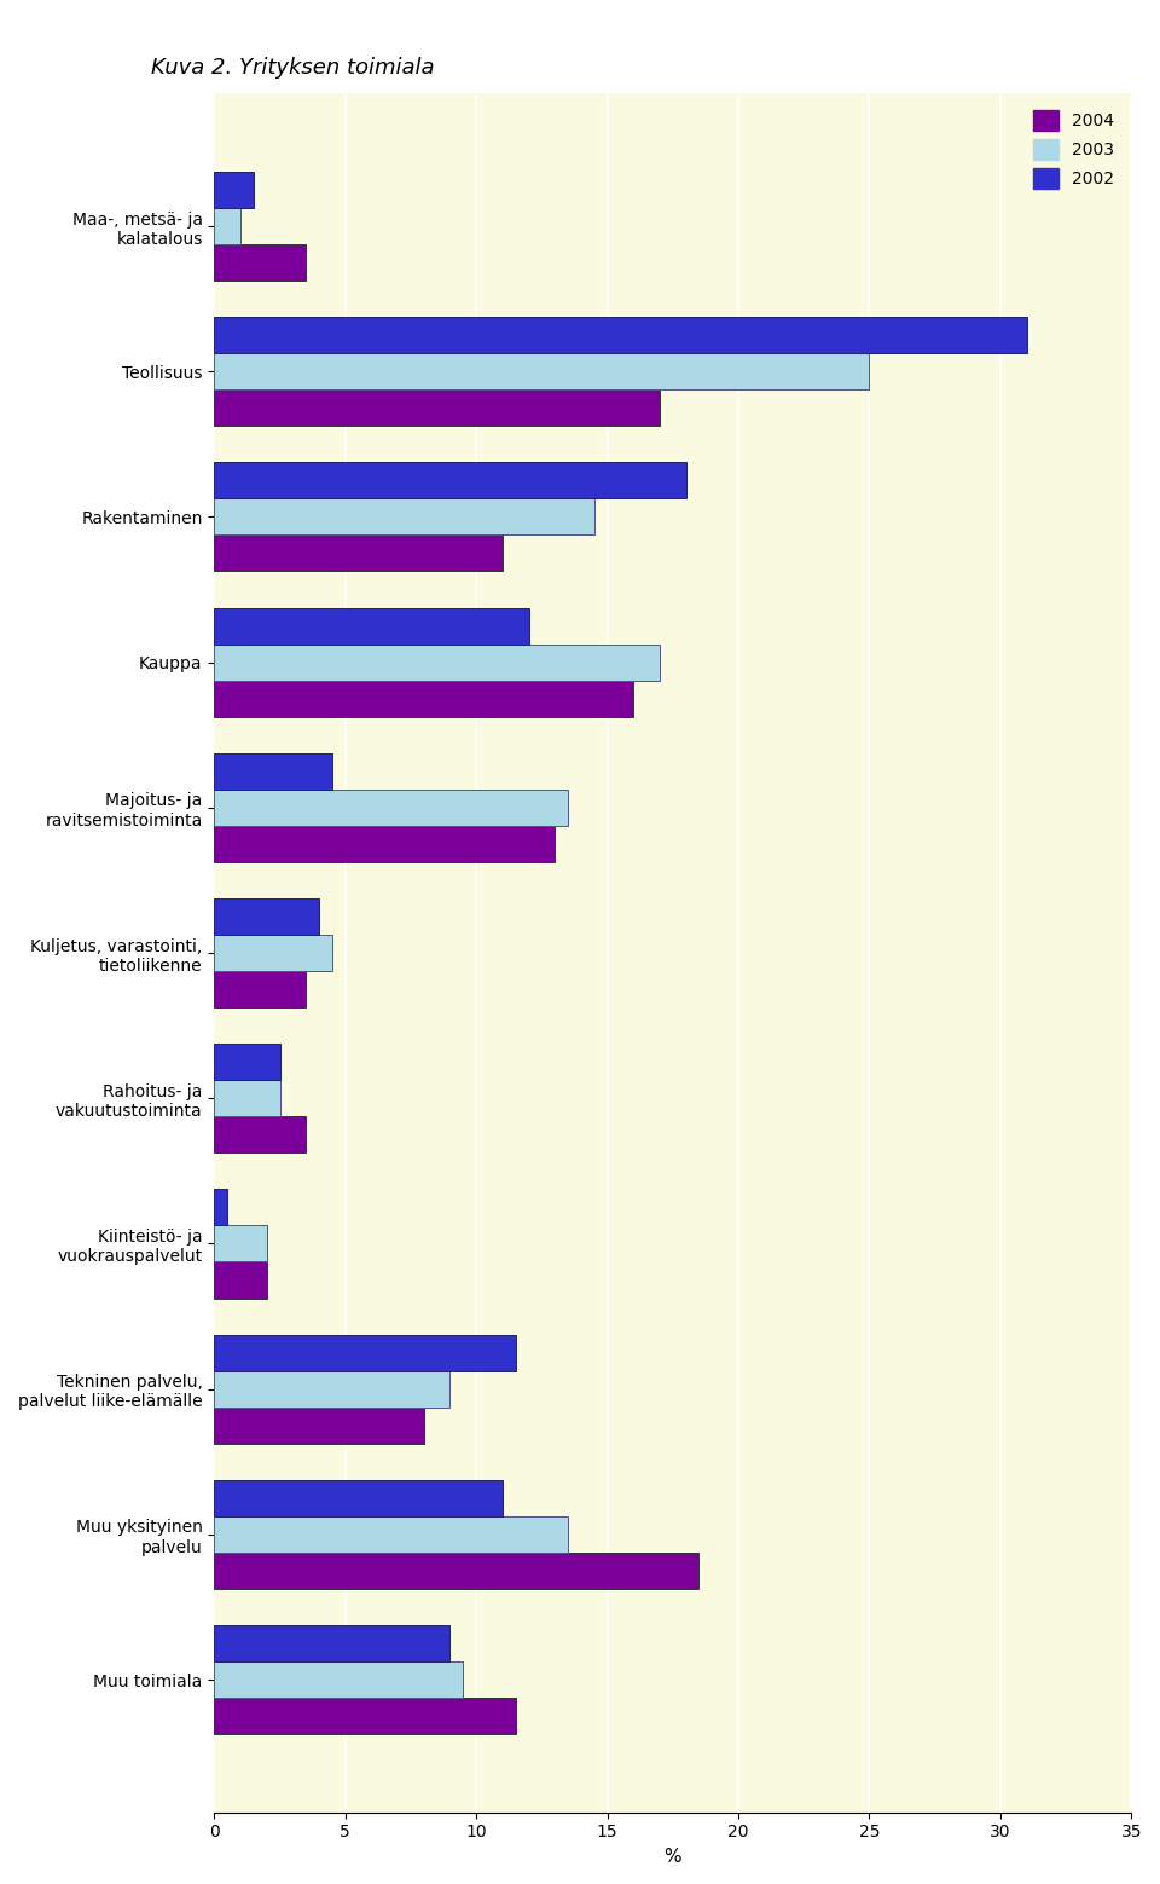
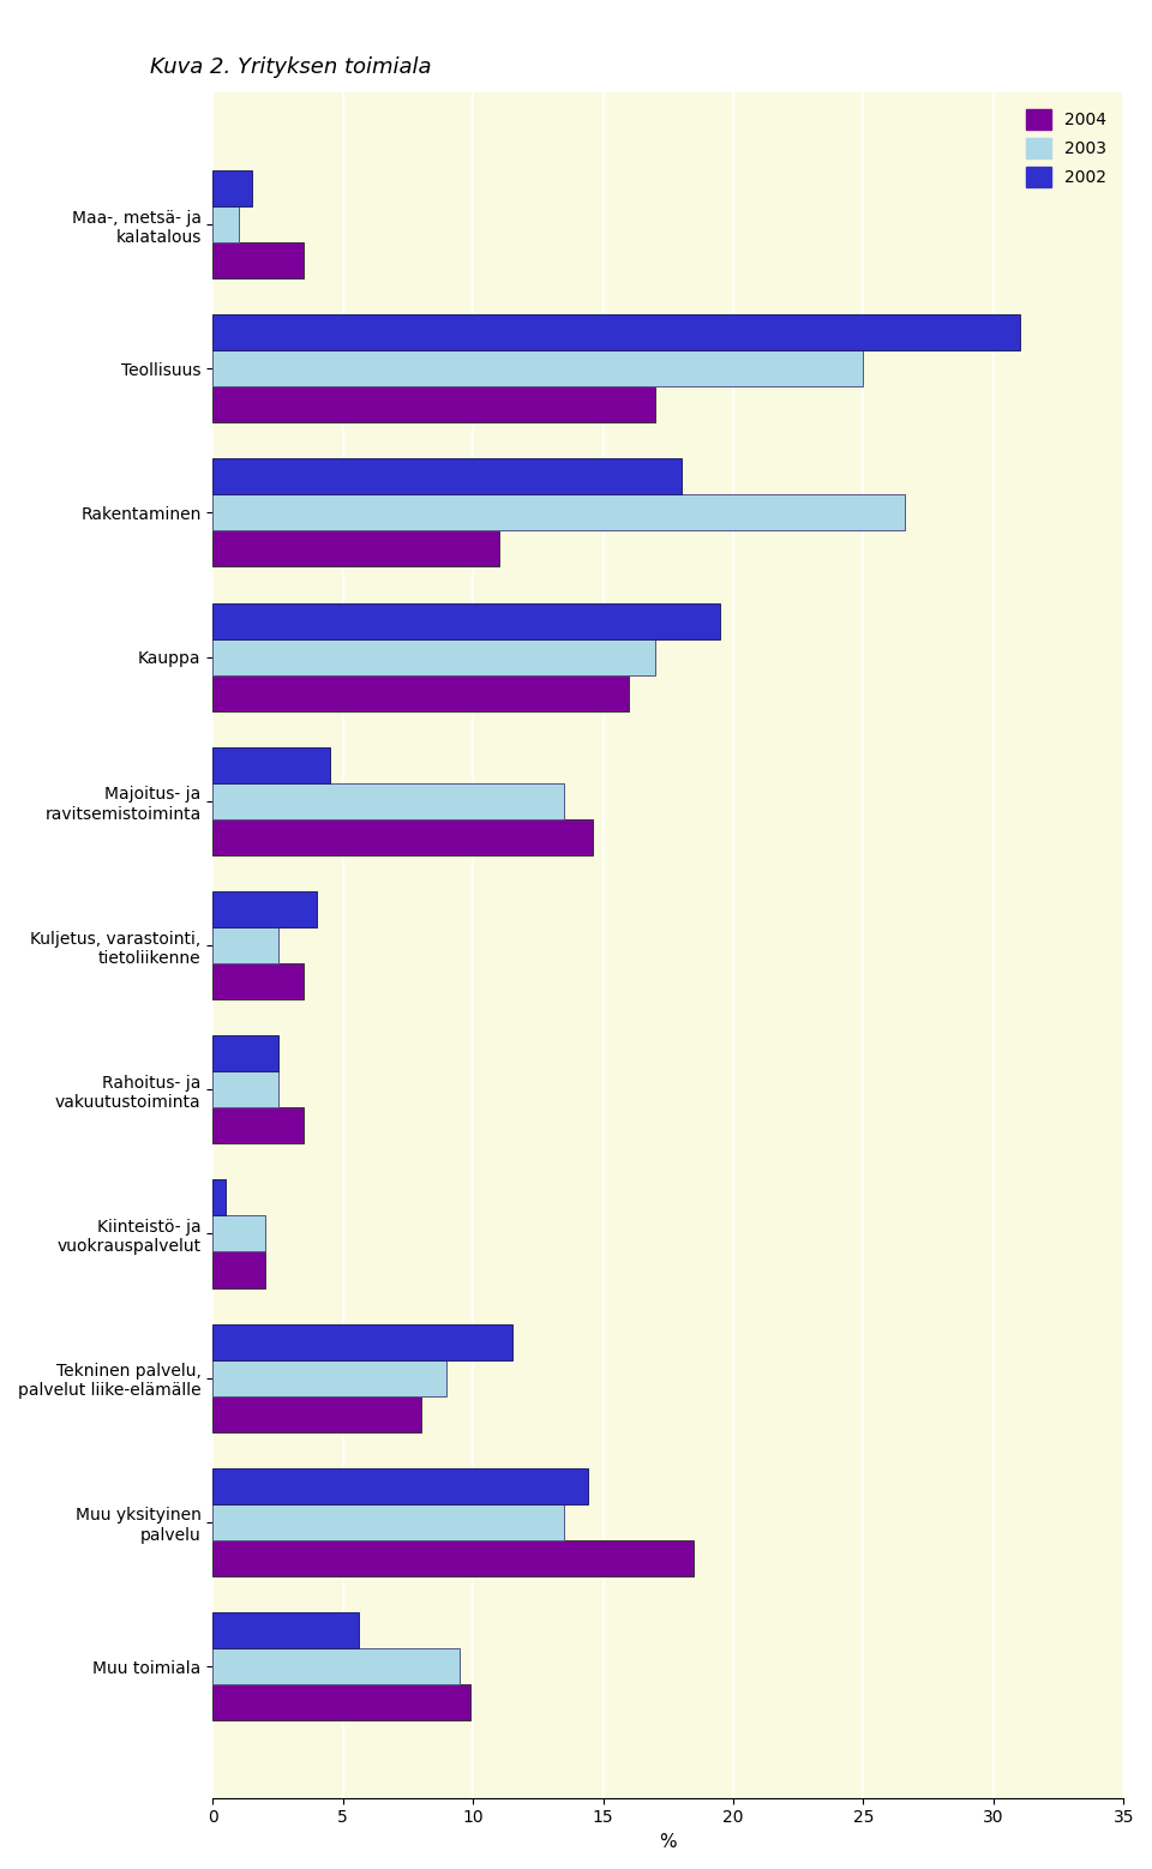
2003/Rakentaminen: 14.5 -> 26.6
2002/Kauppa: 12.0 -> 19.5
2004/Majoitus- ja ravitsemistoiminta: 13.0 -> 14.6
2003/Kuljetus, varastointi, tietoliikenne: 4.5 -> 2.5
2002/Muu yksityinen palvelu: 11.0 -> 14.4
2002/Muu toimiala: 9.0 -> 5.6
2004/Muu toimiala: 11.5 -> 9.9
